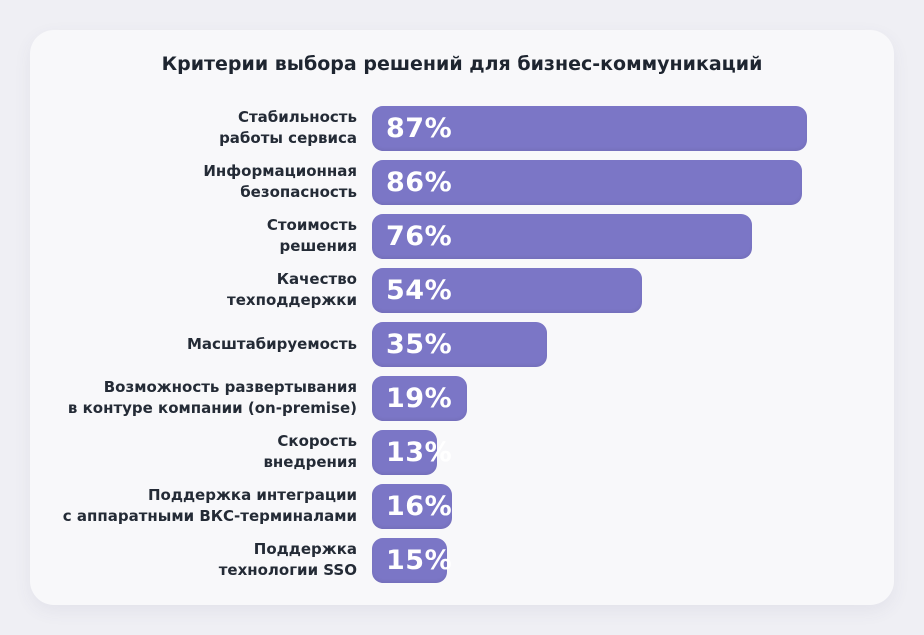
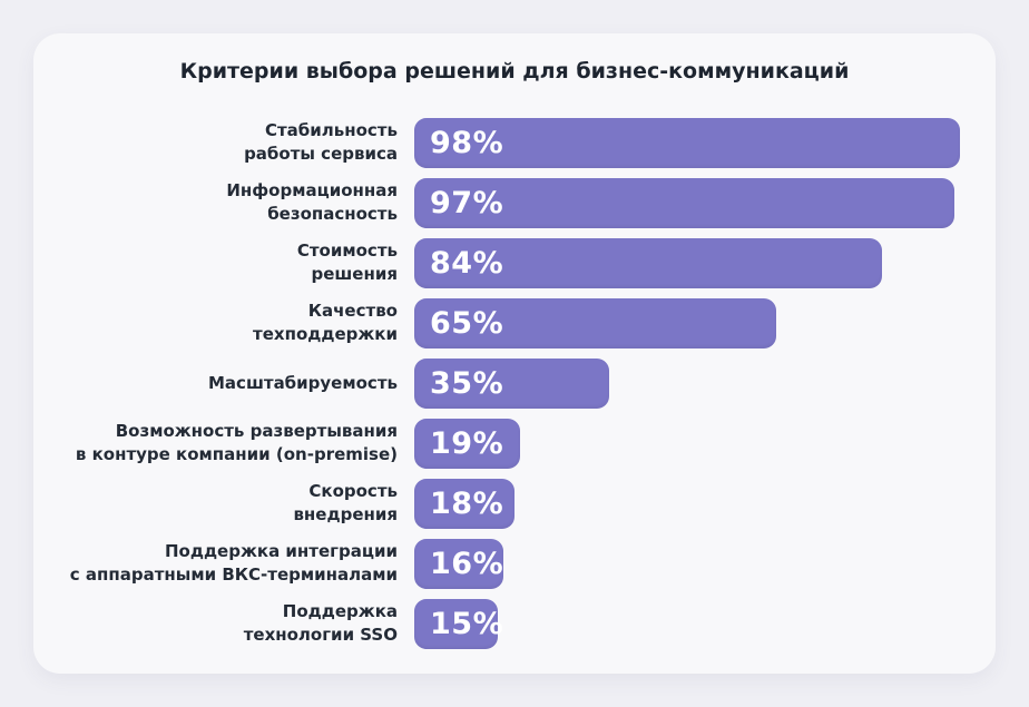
Стабильность работы сервиса: 87% -> 98%
Информационная безопасность: 86% -> 97%
Стоимость решения: 76% -> 84%
Качество техподдержки: 54% -> 65%
Скорость внедрения: 13% -> 18%
